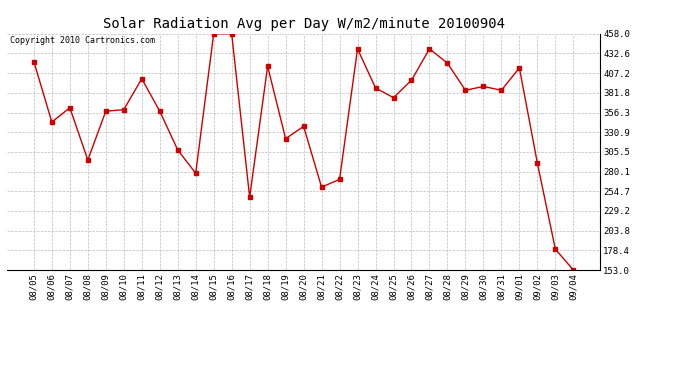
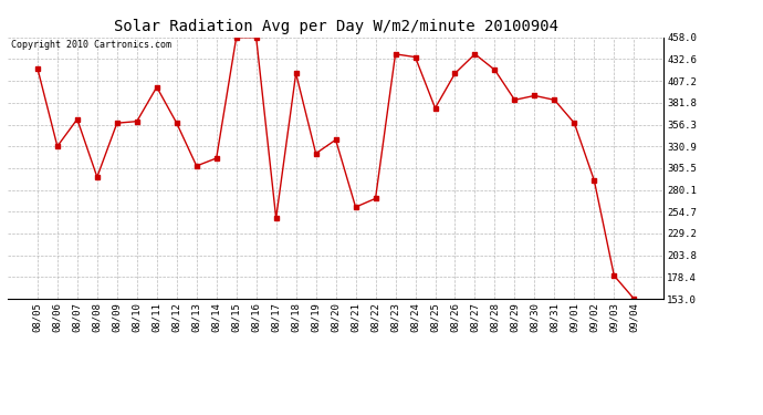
08/06: 344 -> 331
08/14: 278 -> 317
08/24: 388 -> 435
08/26: 398 -> 416
09/01: 414 -> 358
